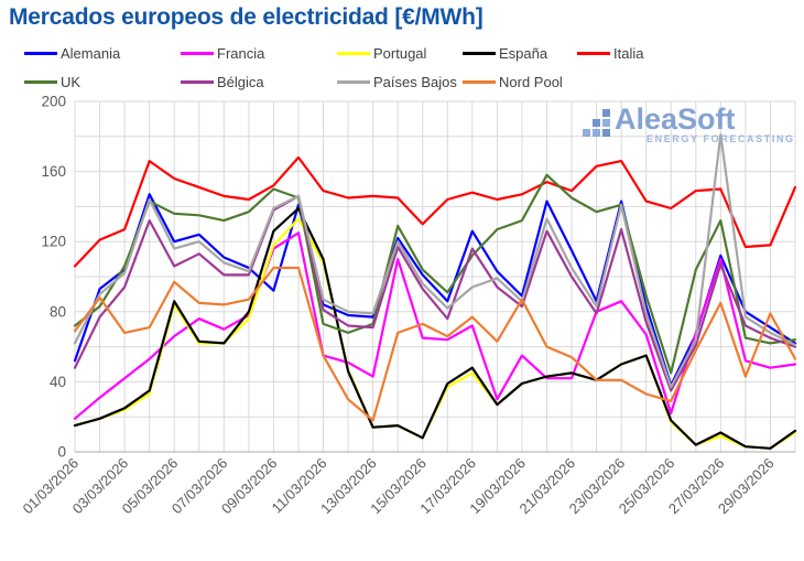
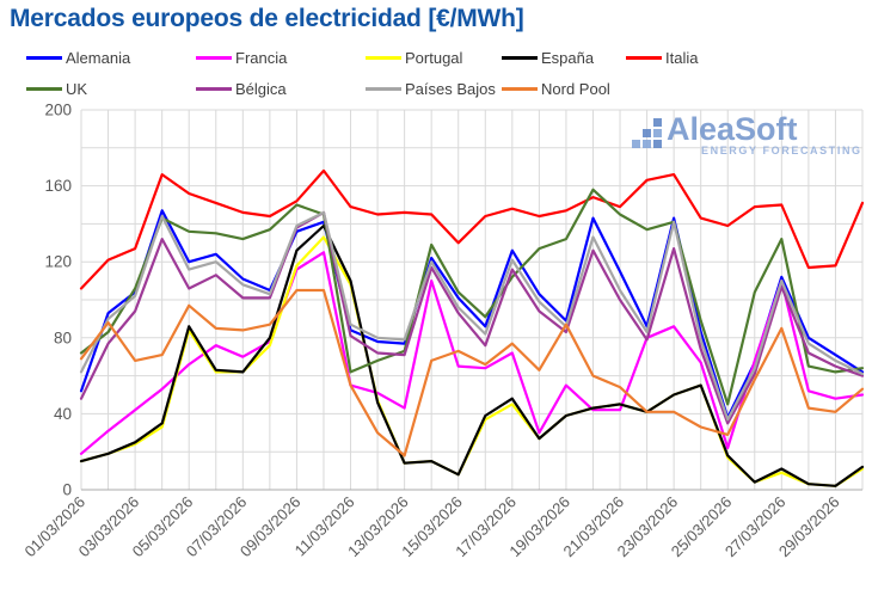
Alemania/09/03/2026: 92 -> 136
UK/11/03/2026: 73 -> 62
Países Bajos/17/03/2026: 94 -> 121
Países Bajos/27/03/2026: 181 -> 110
Nord Pool/29/03/2026: 79 -> 41
